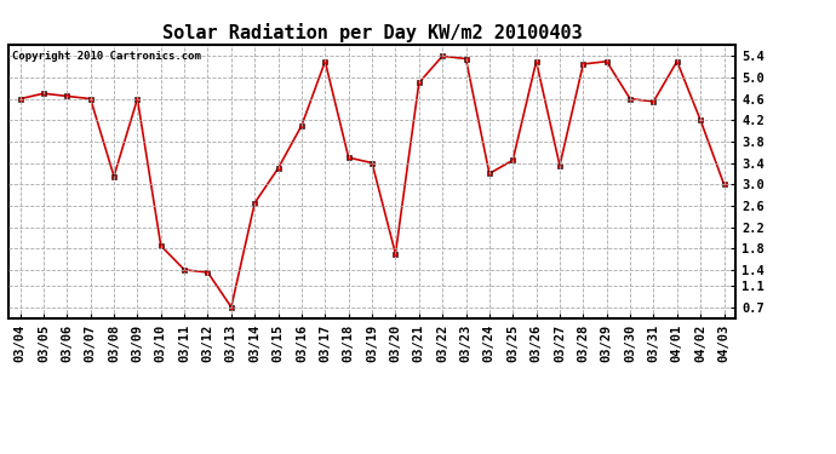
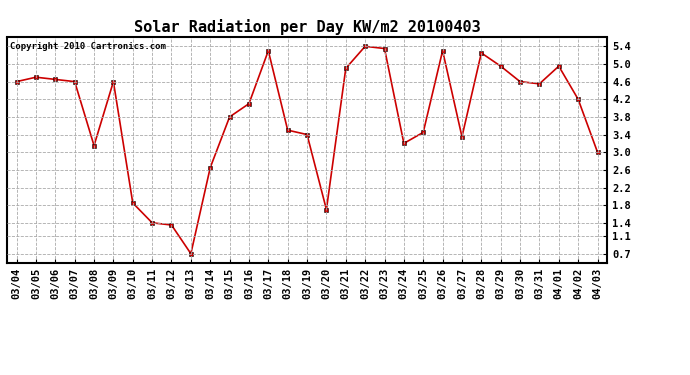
03/15: 3.30 -> 3.80
03/29: 5.30 -> 4.95
04/01: 5.30 -> 4.95
